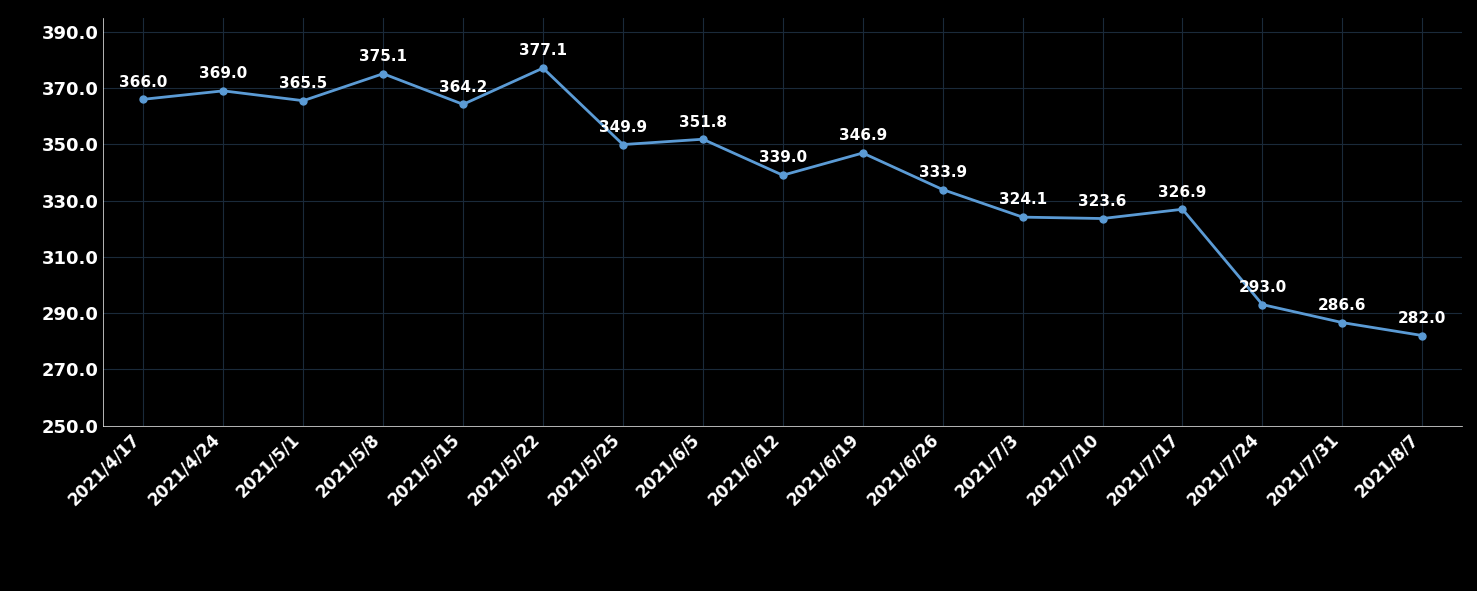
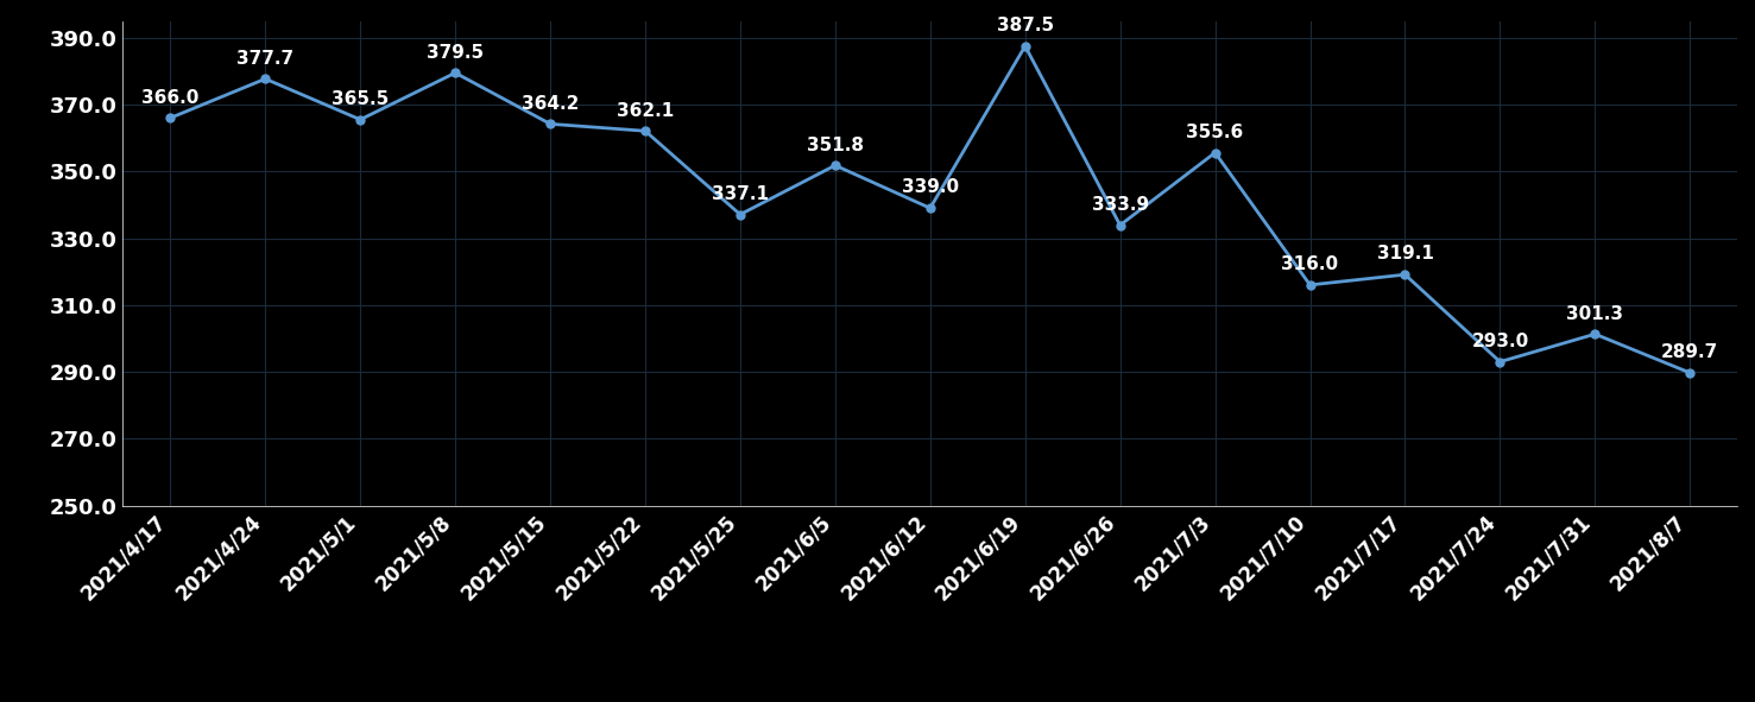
2021/4/24: 369.0 -> 377.7
2021/5/8: 375.1 -> 379.5
2021/5/22: 377.1 -> 362.1
2021/5/25: 349.9 -> 337.1
2021/6/19: 346.9 -> 387.5
2021/7/3: 324.1 -> 355.6
2021/7/10: 323.6 -> 316.0
2021/7/17: 326.9 -> 319.1
2021/7/31: 286.6 -> 301.3
2021/8/7: 282.0 -> 289.7
